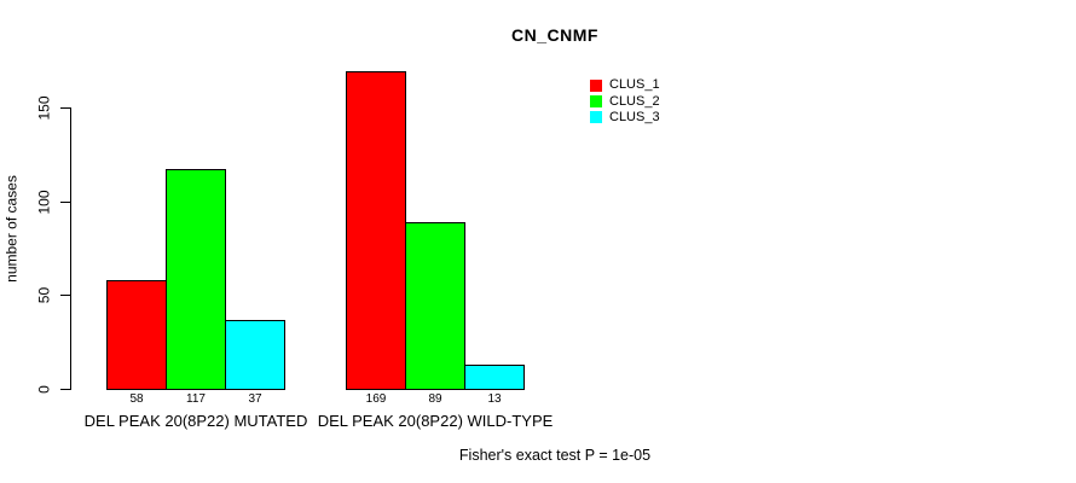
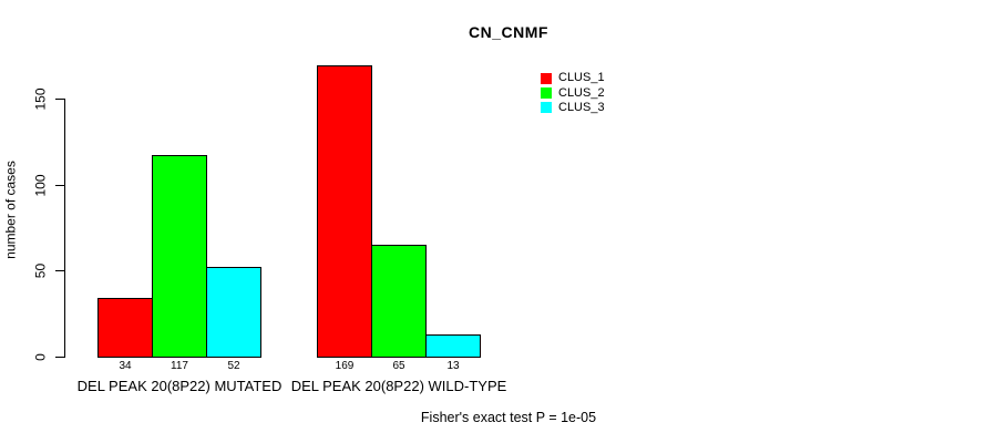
CLUS_1/DEL PEAK 20(8P22) MUTATED: 58 -> 34
CLUS_3/DEL PEAK 20(8P22) MUTATED: 37 -> 52
CLUS_2/DEL PEAK 20(8P22) WILD-TYPE: 89 -> 65
